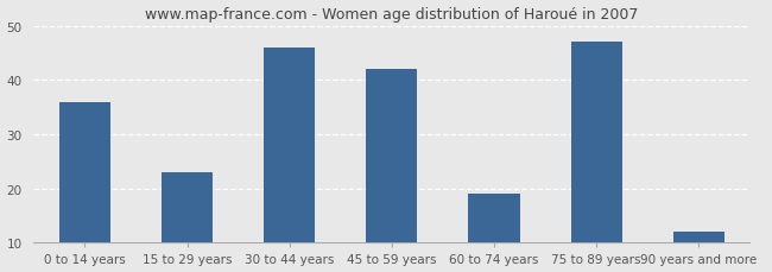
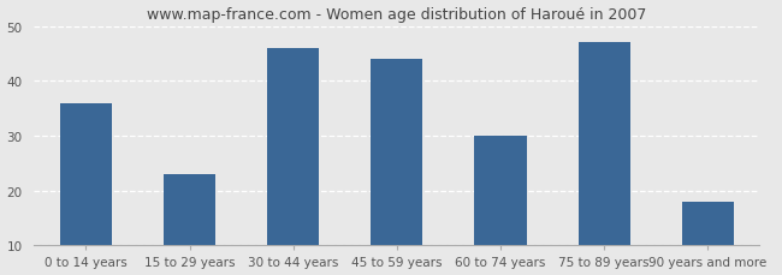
45 to 59 years: 42 -> 44
60 to 74 years: 19 -> 30
90 years and more: 12 -> 18
